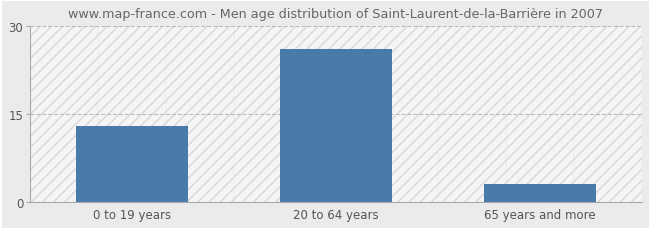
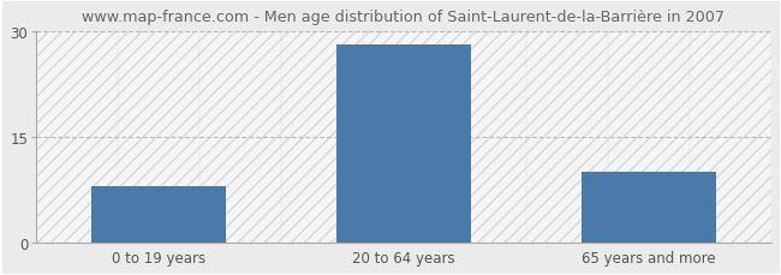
0 to 19 years: 13 -> 8
20 to 64 years: 26 -> 28
65 years and more: 3 -> 10
